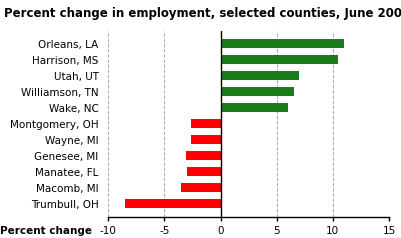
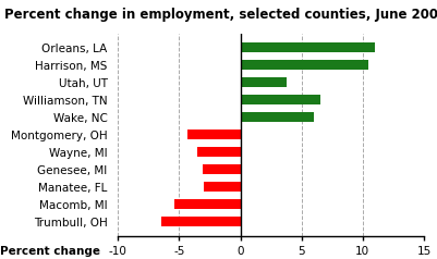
Utah, UT: 7.0 -> 3.8
Montgomery, OH: -2.6 -> -4.3
Wayne, MI: -2.6 -> -3.5
Macomb, MI: -3.5 -> -5.4
Trumbull, OH: -8.5 -> -6.5
